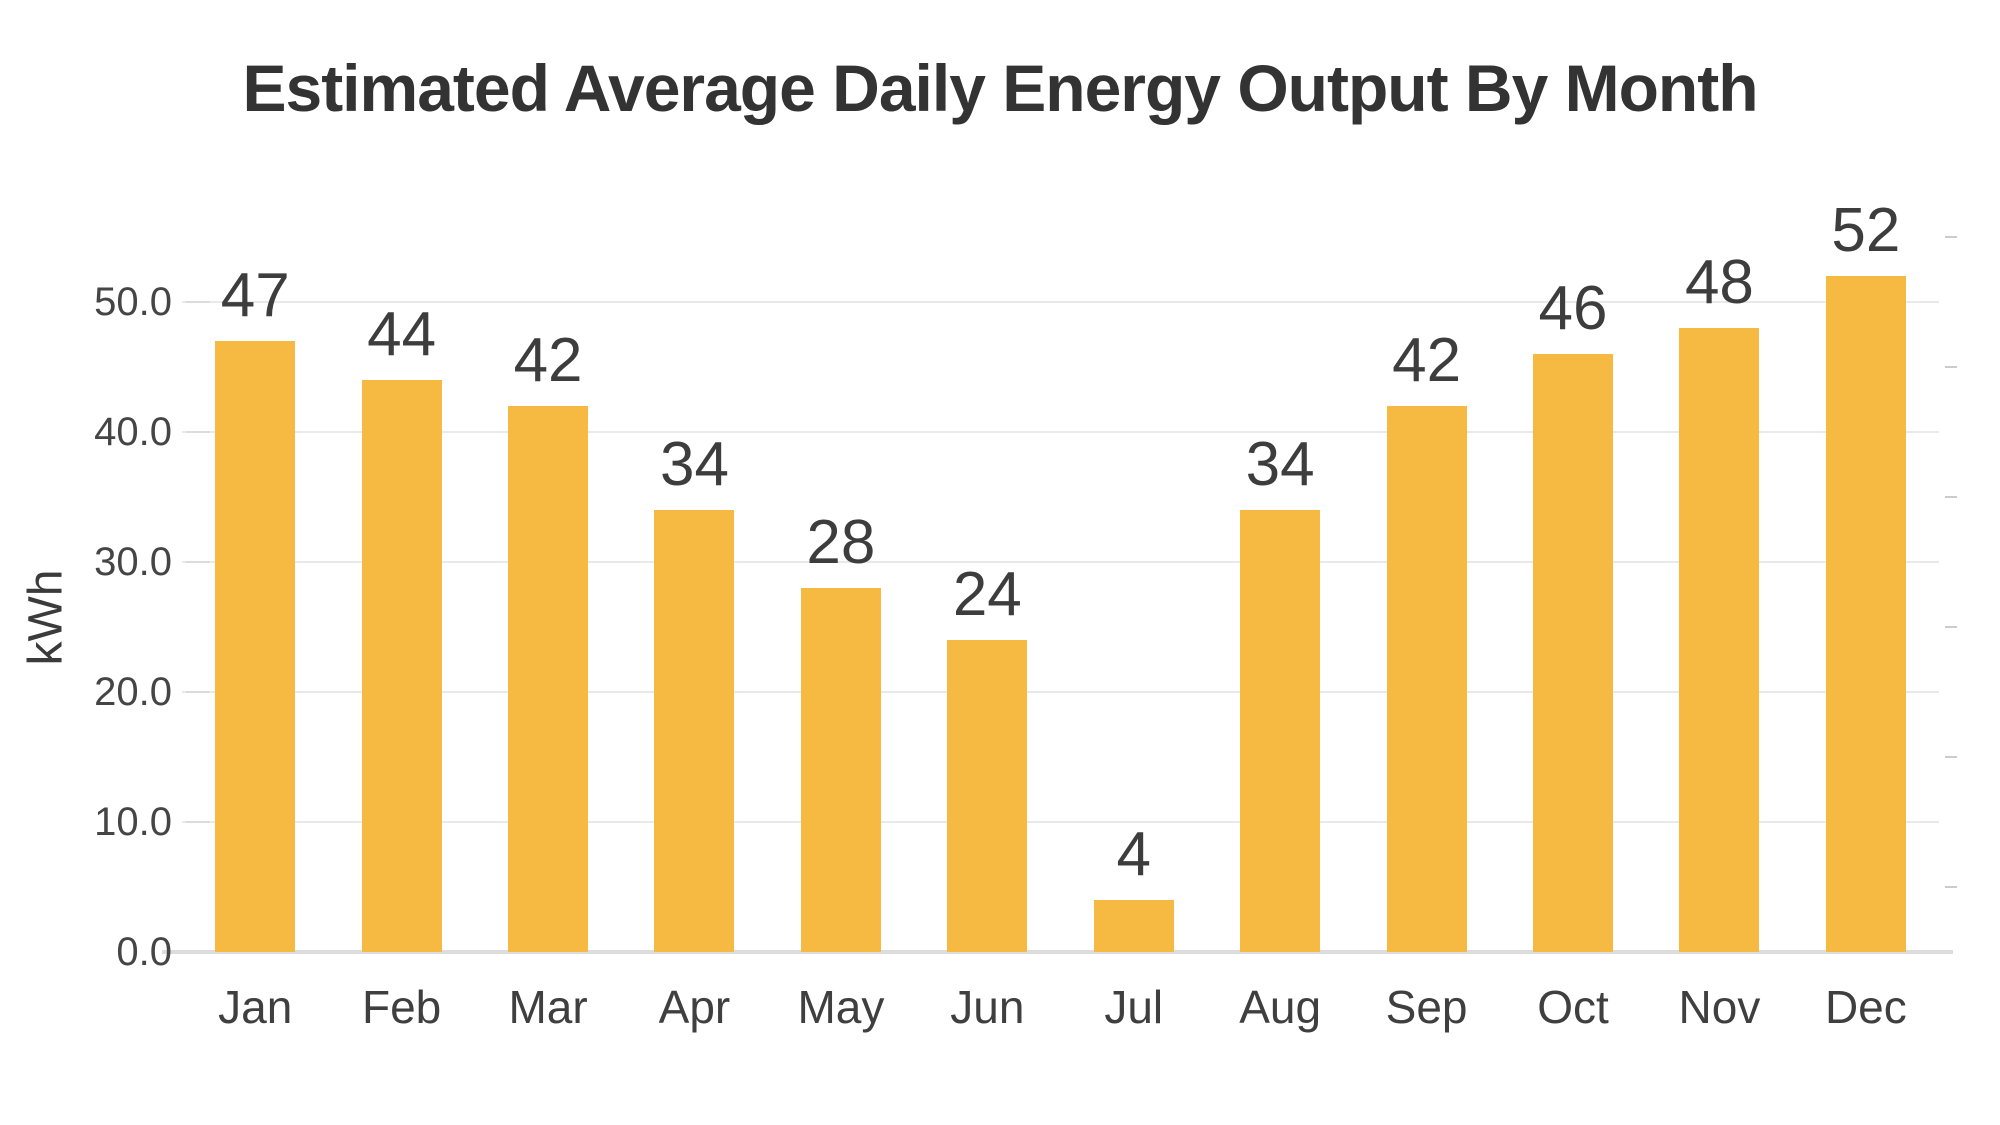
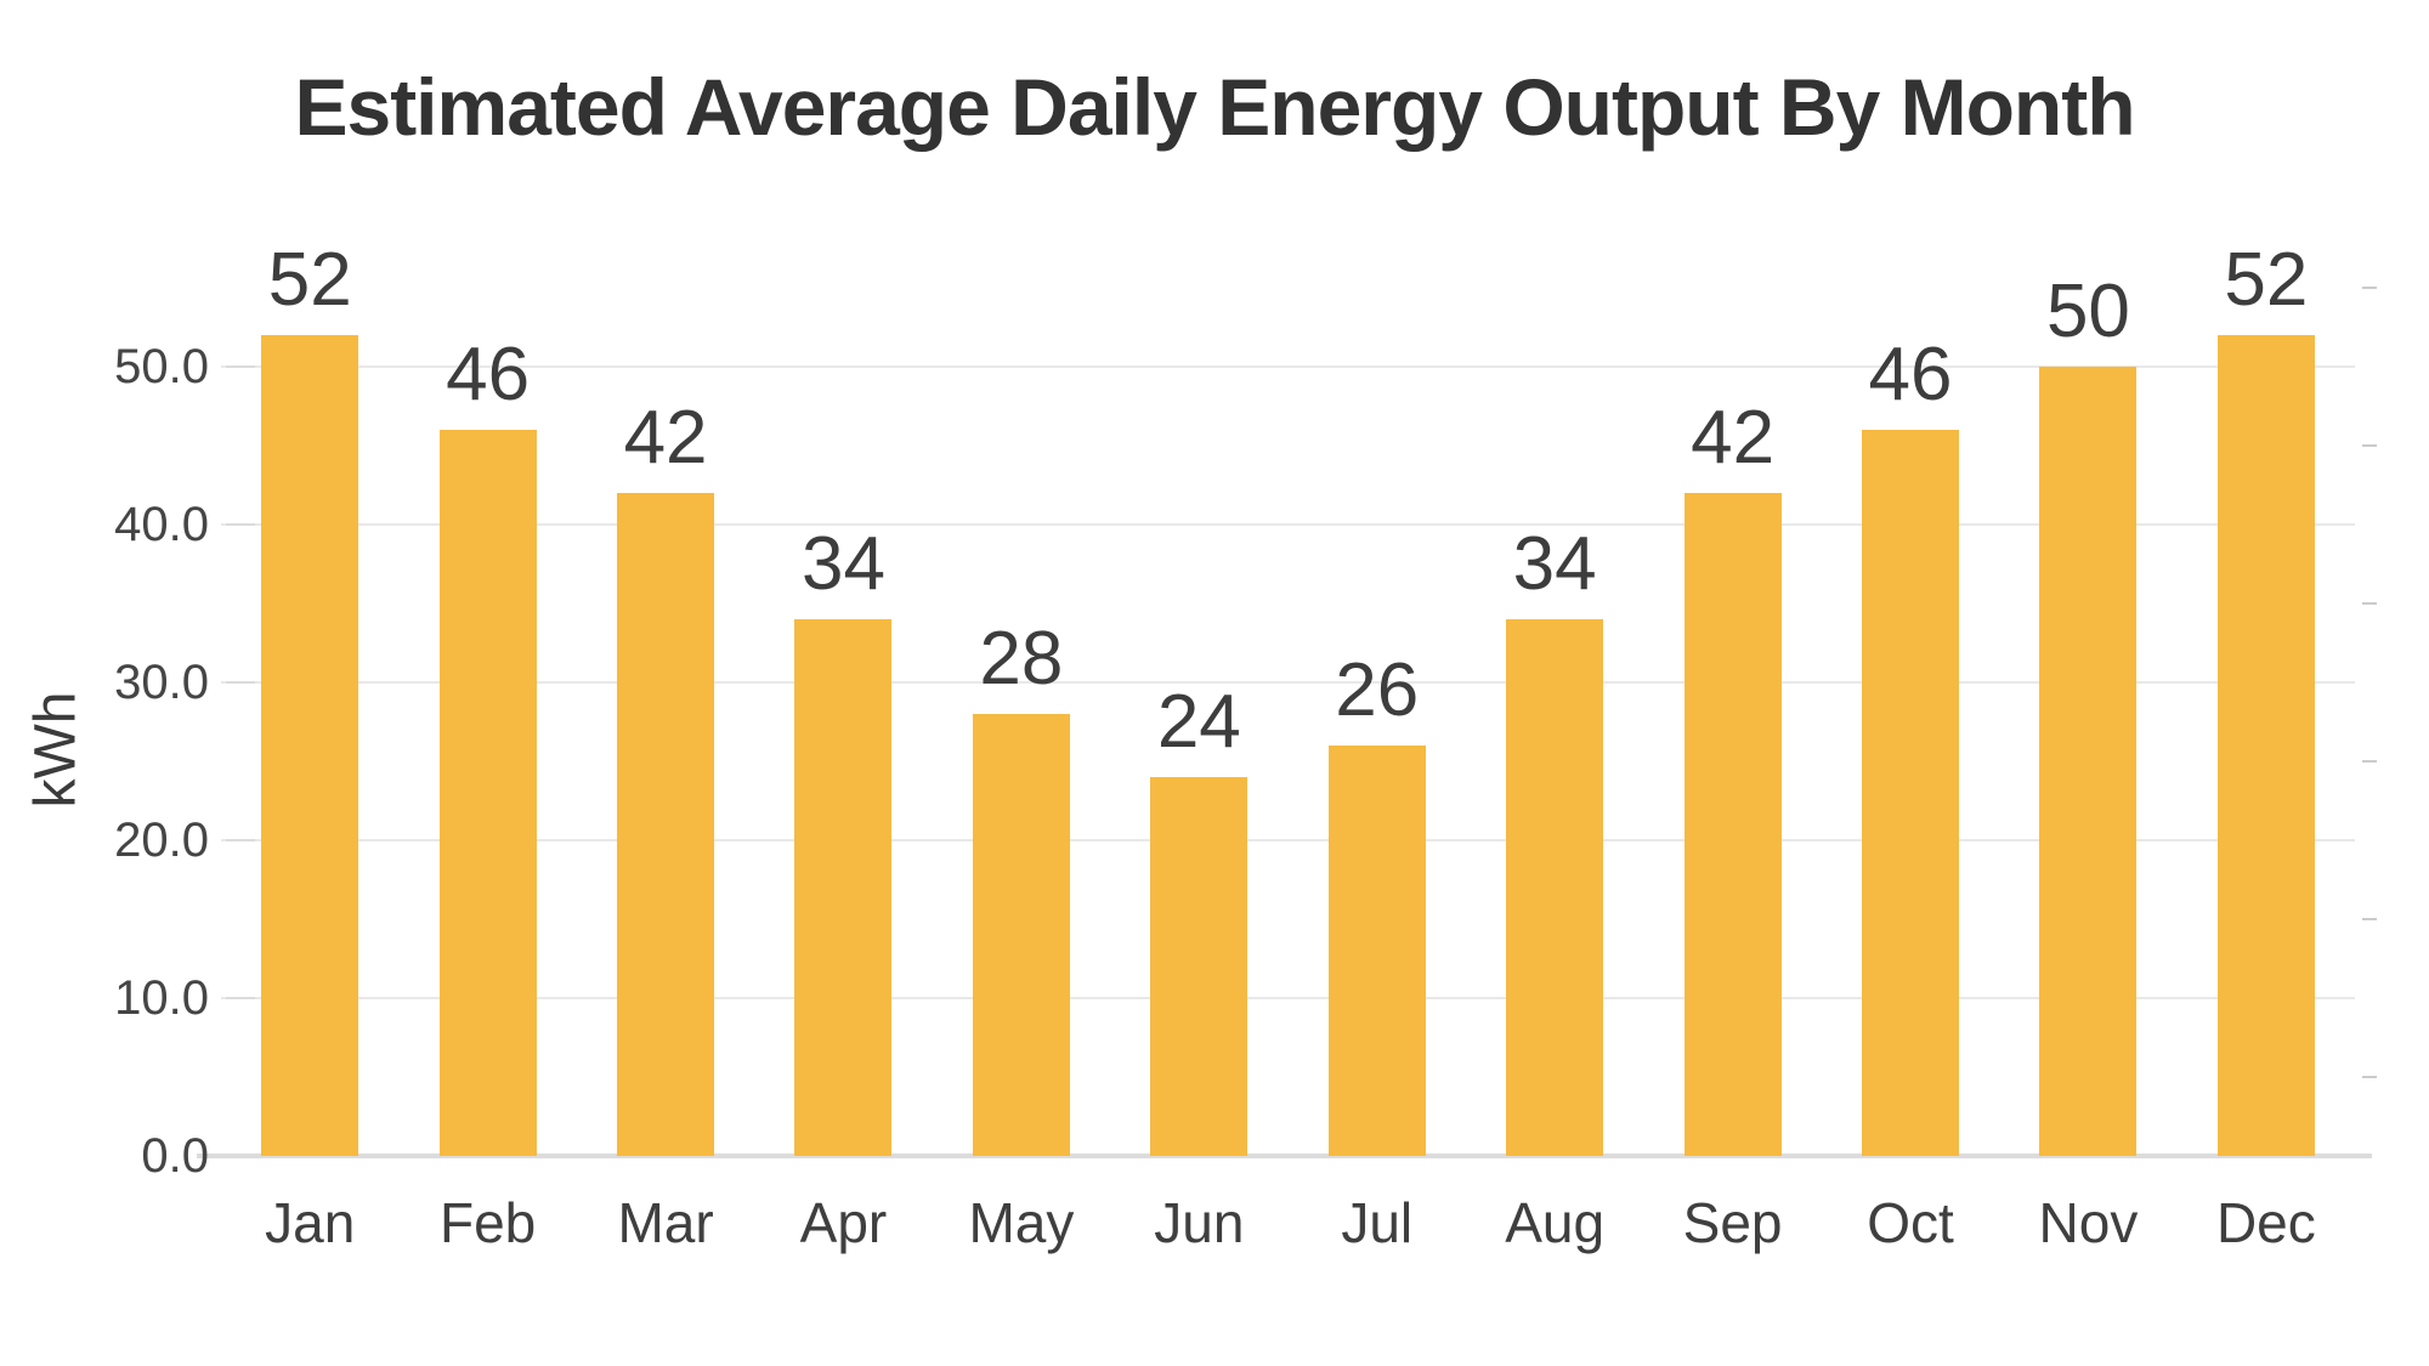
Jan: 47 -> 52
Feb: 44 -> 46
Jul: 4 -> 26
Nov: 48 -> 50
